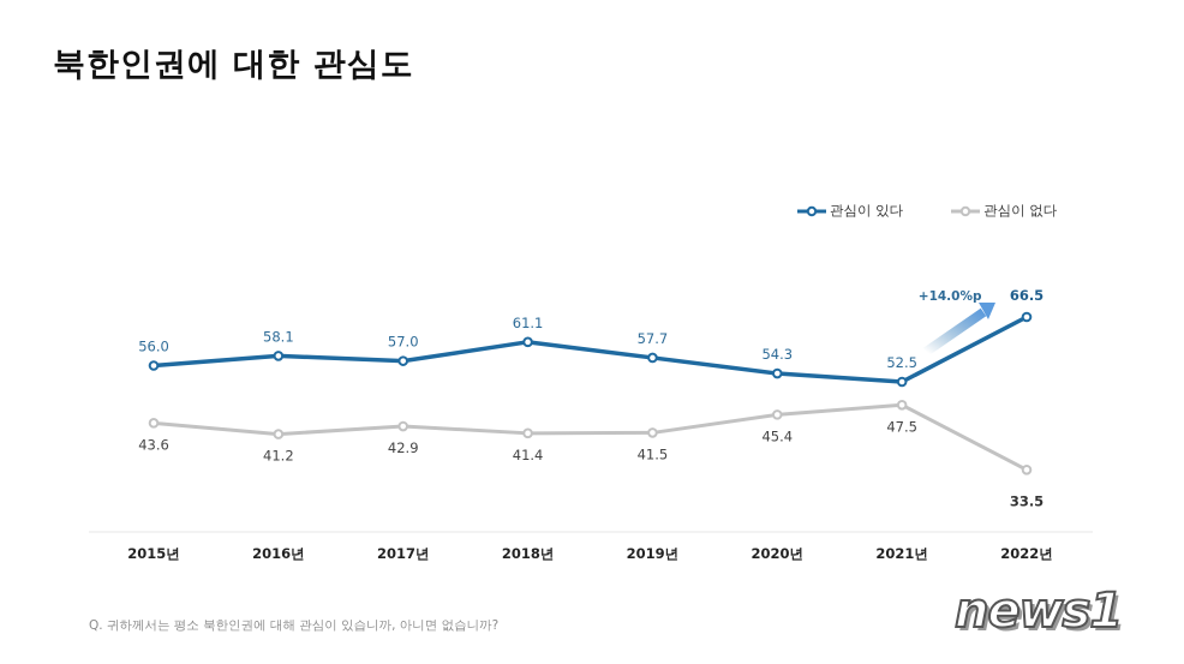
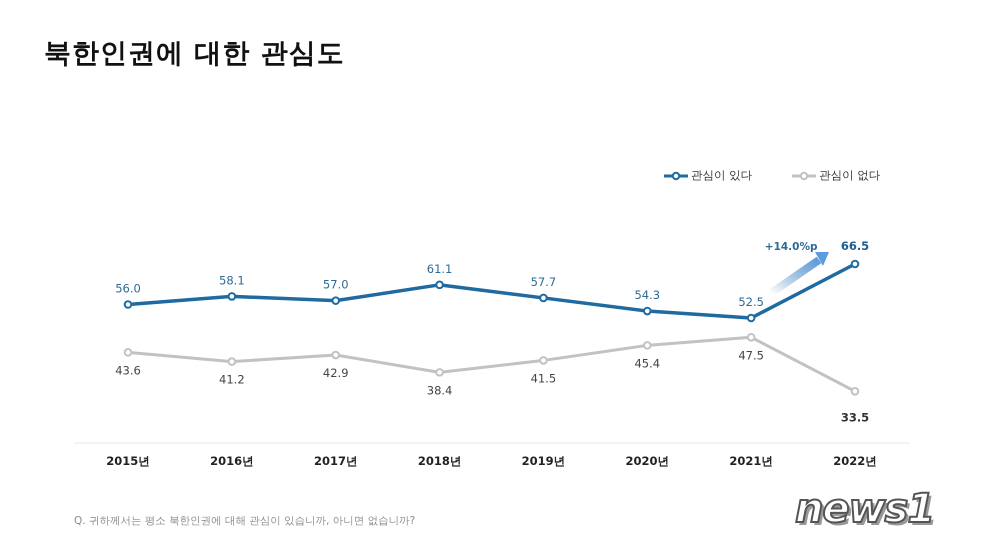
관심이 없다/2018년: 41.4 -> 38.4
